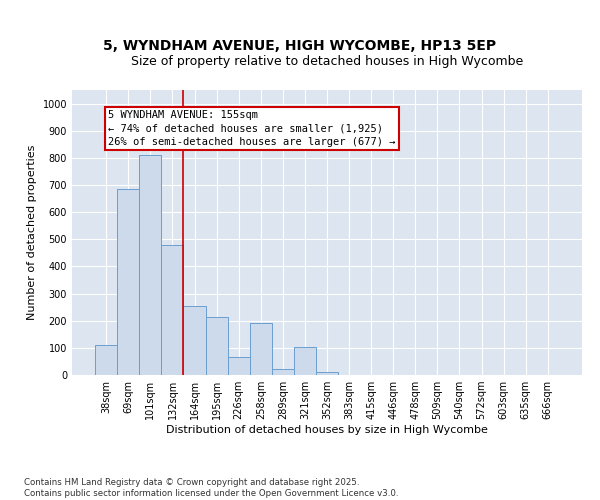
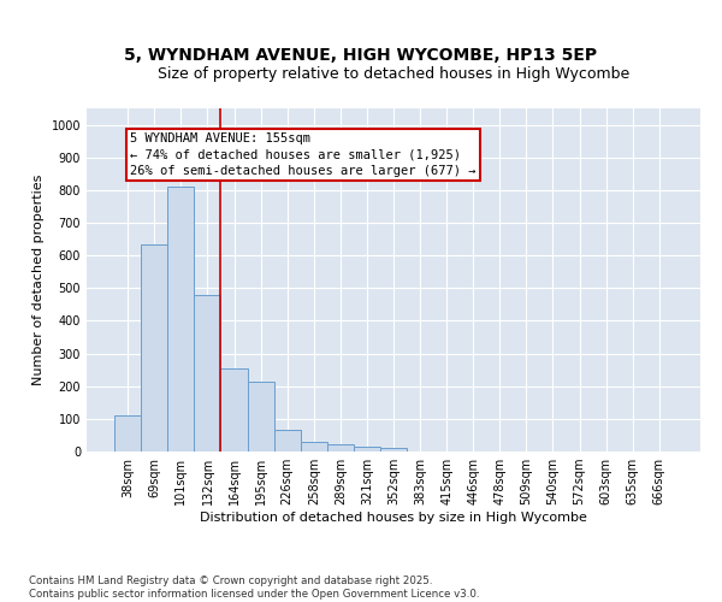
69sqm: 685 -> 635
258sqm: 190 -> 28
321sqm: 105 -> 15
